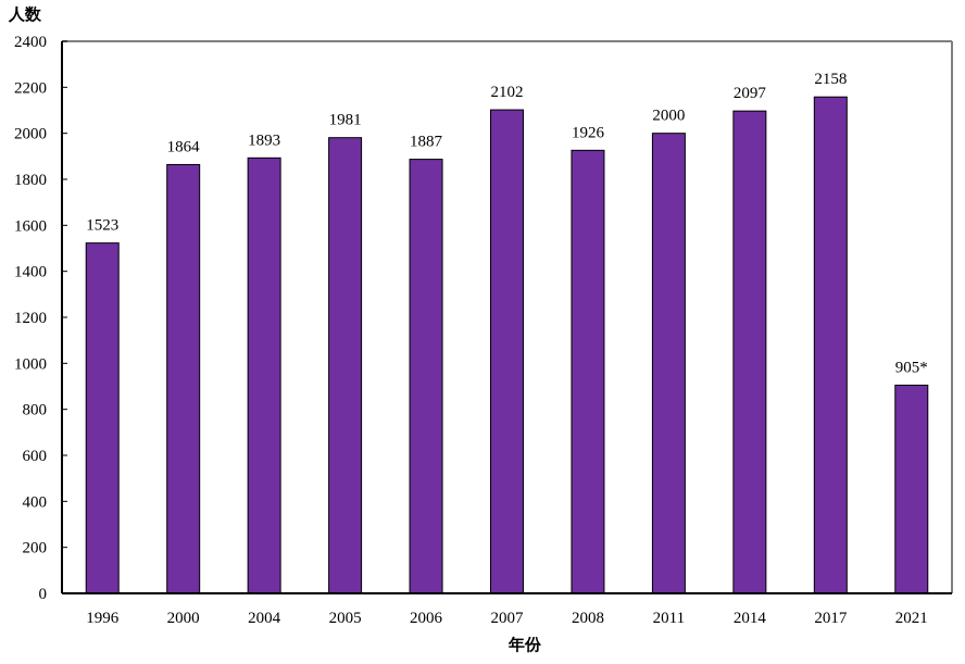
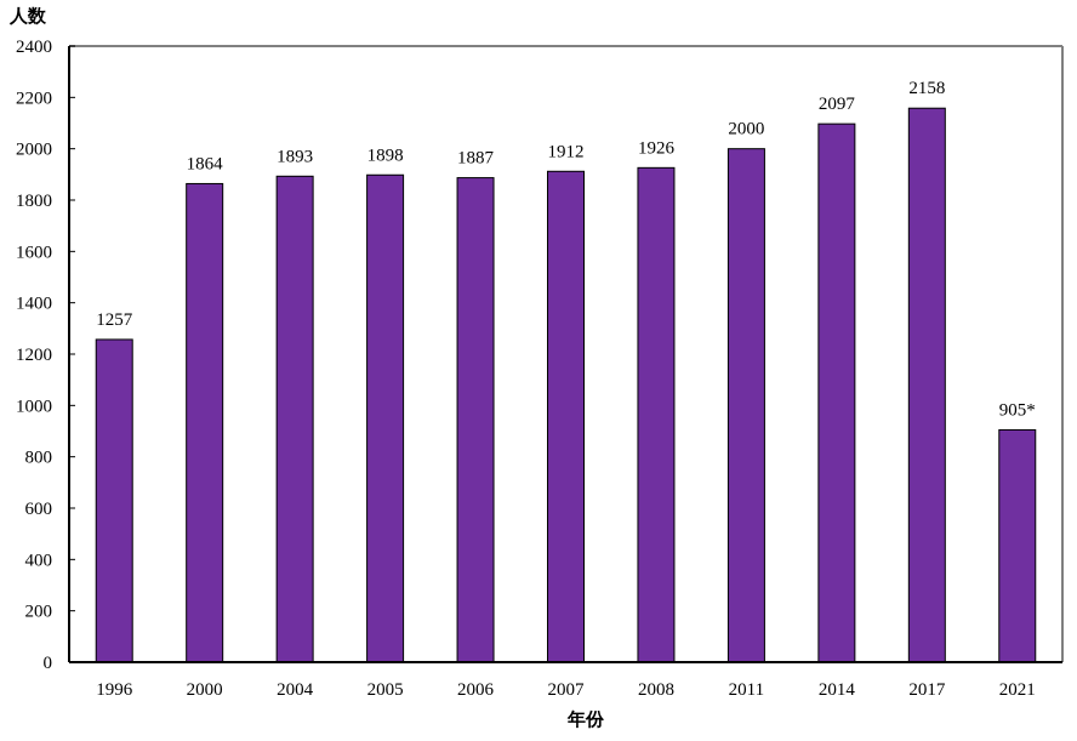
1996: 1523 -> 1257
2005: 1981 -> 1898
2007: 2102 -> 1912
